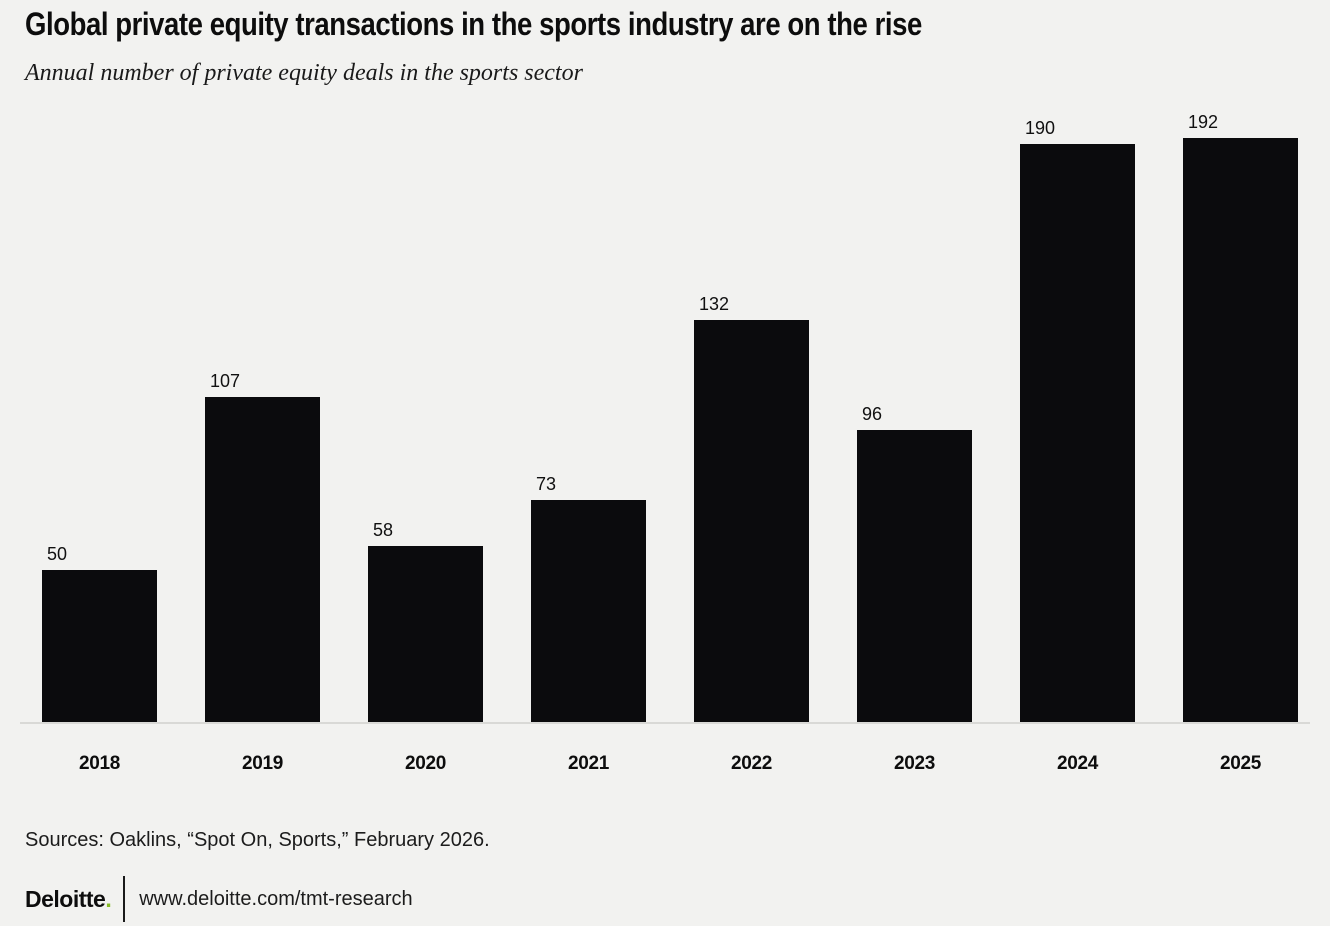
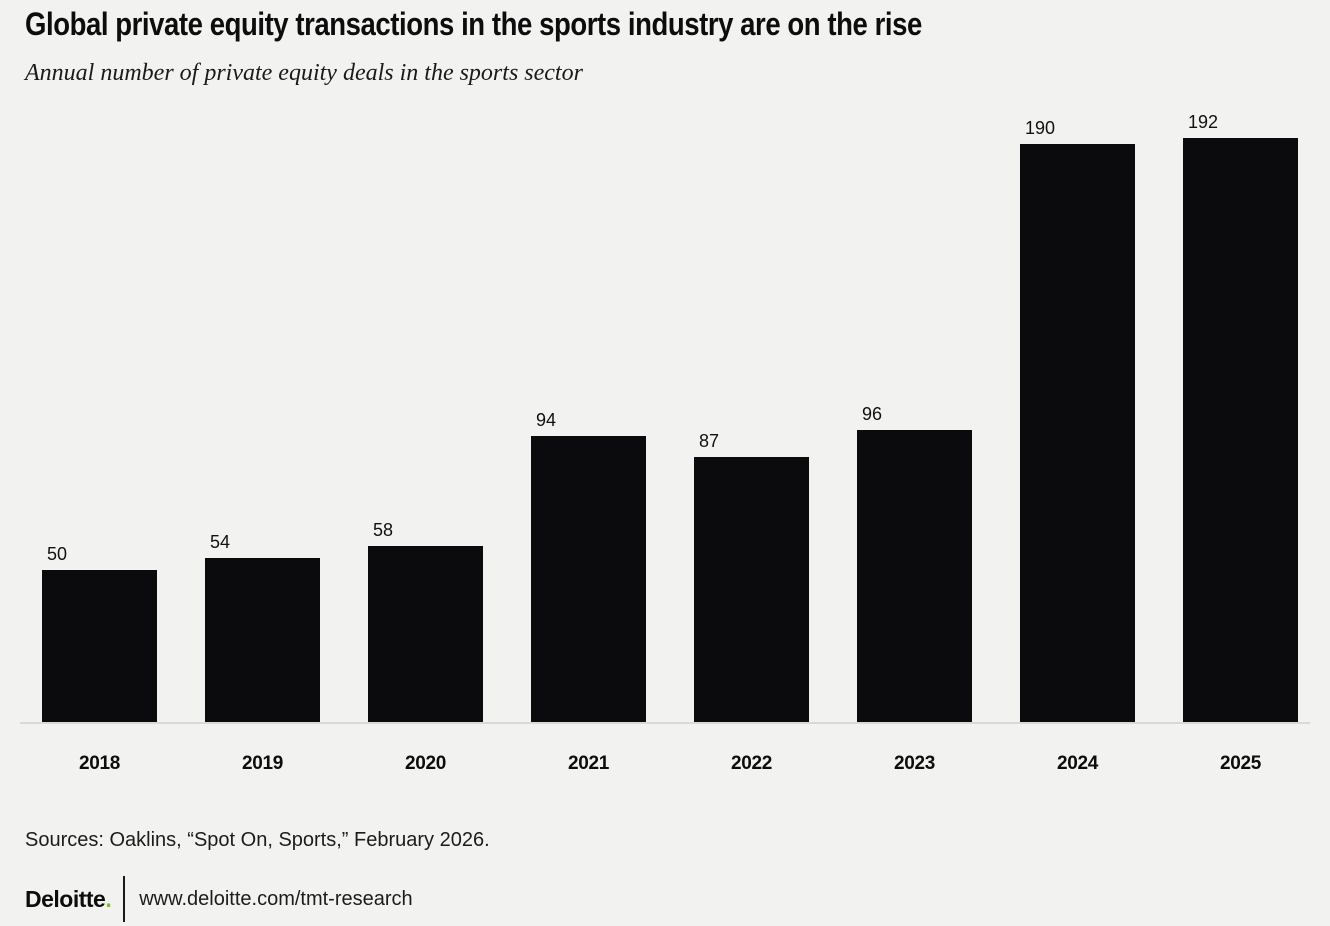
2019: 107 -> 54
2021: 73 -> 94
2022: 132 -> 87
